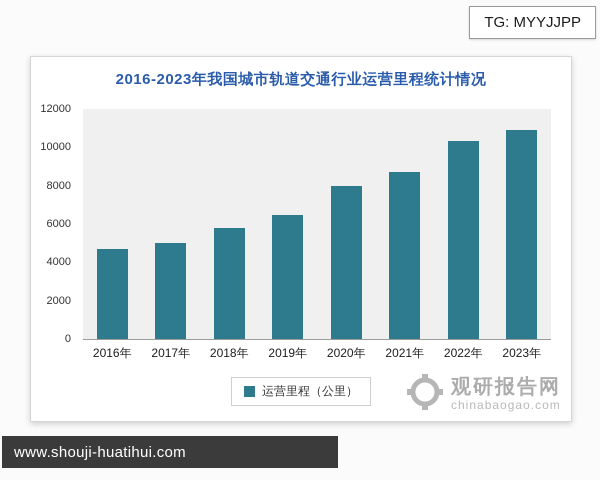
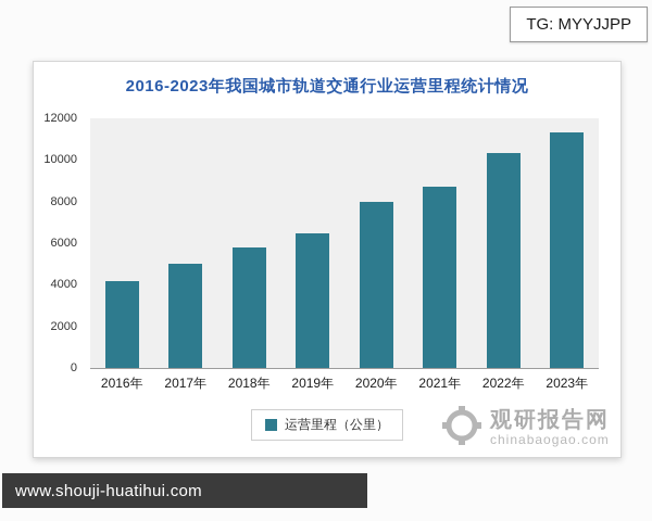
2016年: 4700 -> 4200
2023年: 10900 -> 11300
